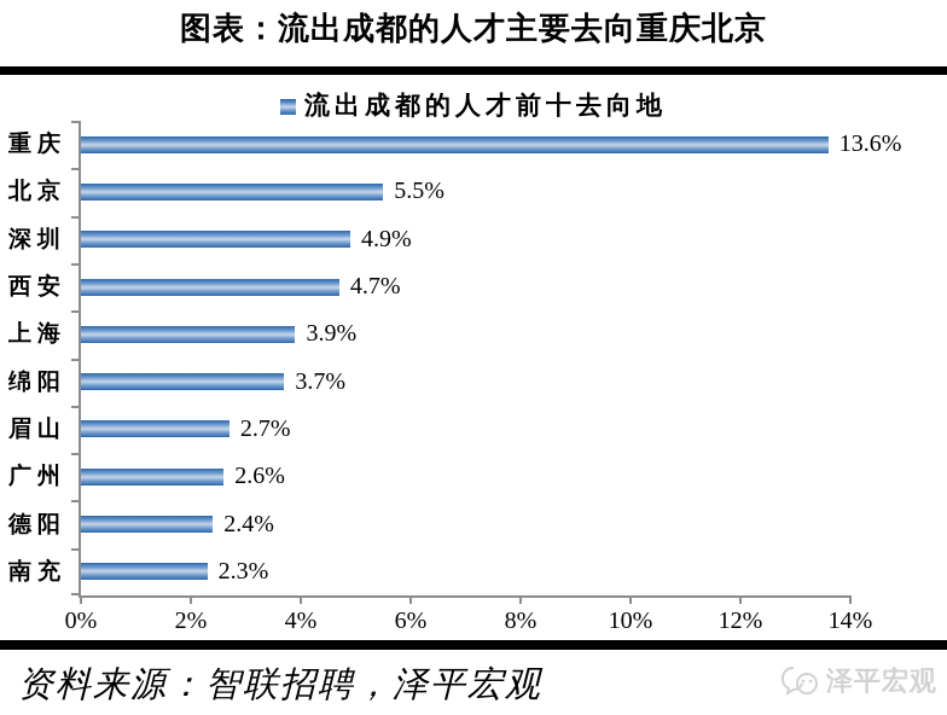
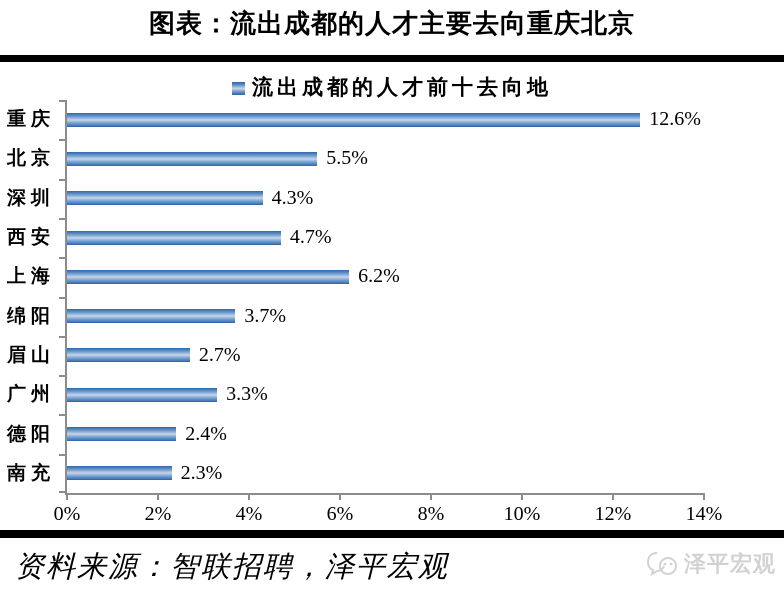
重庆: 13.6% -> 12.6%
深圳: 4.9% -> 4.3%
上海: 3.9% -> 6.2%
广州: 2.6% -> 3.3%
